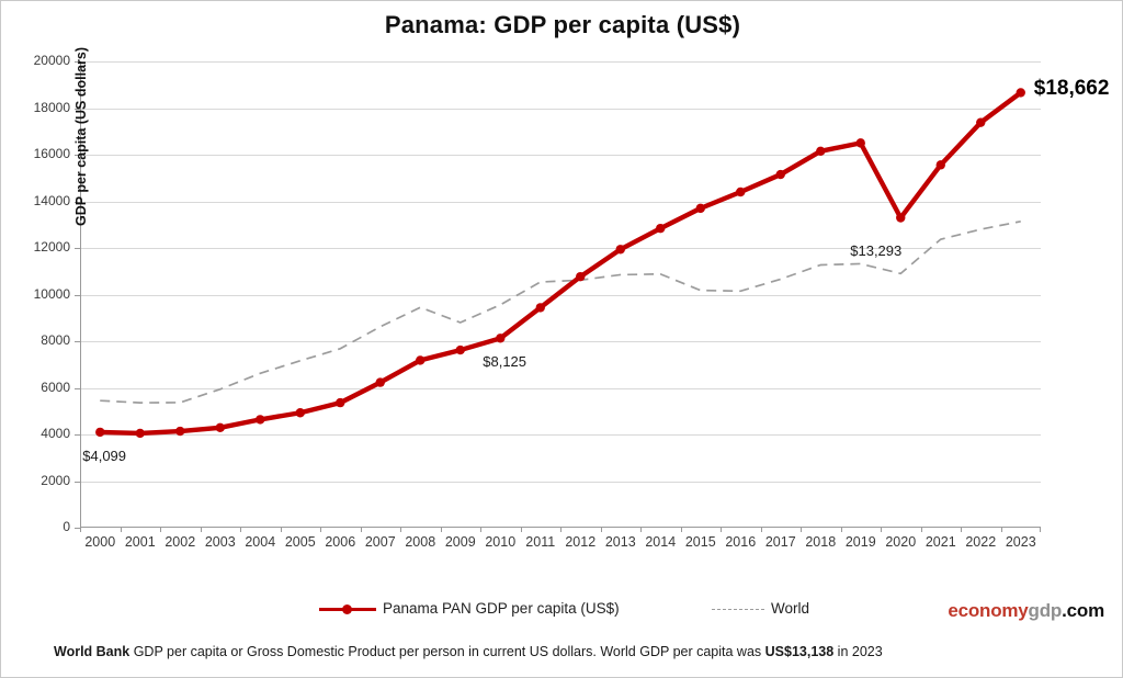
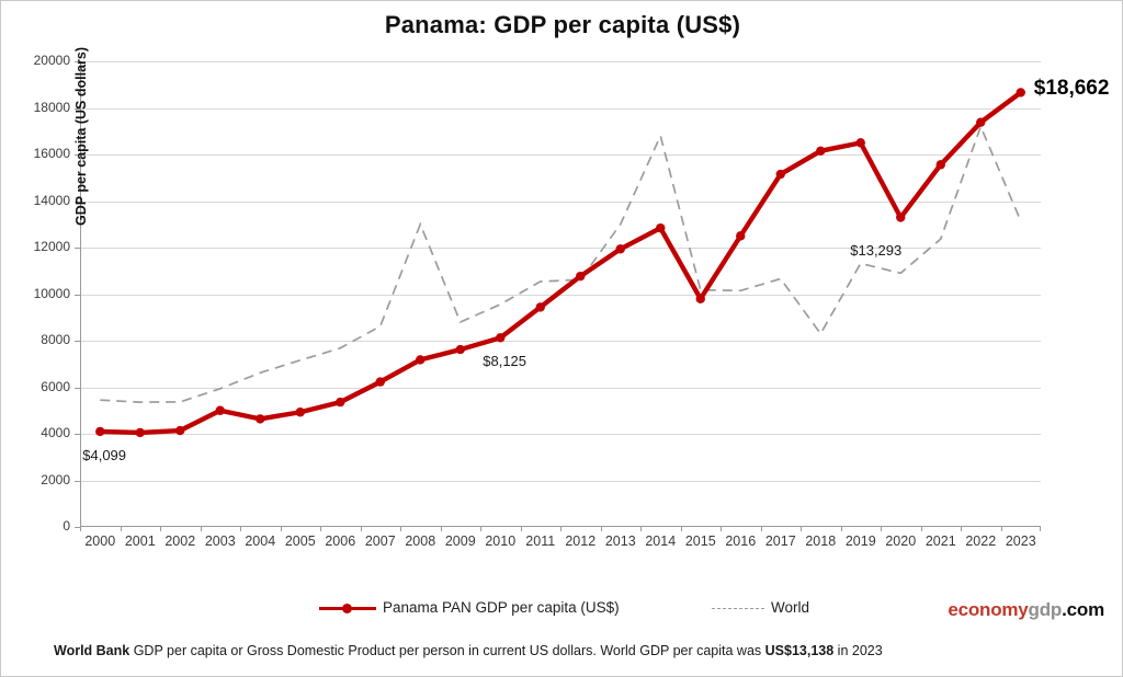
Panama PAN GDP per capita (US$)/2003: 4300 -> 5000
World/2008: 9400 -> 13000
World/2013: 10800 -> 13000
World/2014: 10900 -> 16800
Panama PAN GDP per capita (US$)/2015: 13700 -> 9800
Panama PAN GDP per capita (US$)/2016: 14400 -> 12500
World/2018: 11300 -> 8300
World/2022: 12800 -> 17200
